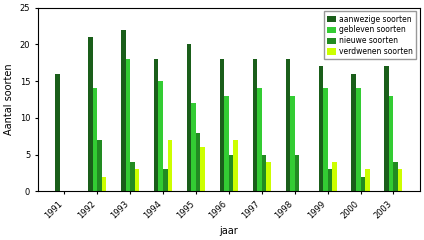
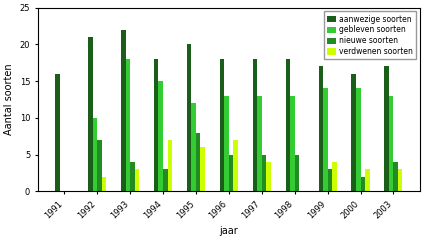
gebleven soorten/1992: 14 -> 10
gebleven soorten/1997: 14 -> 13
